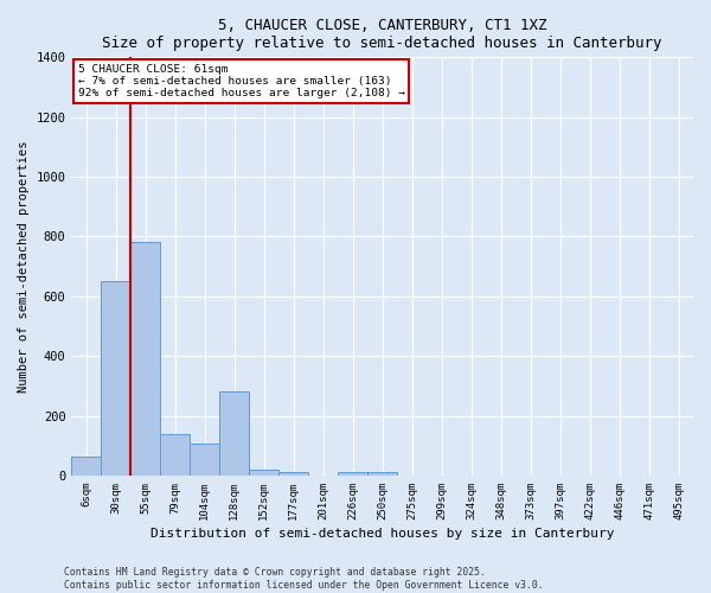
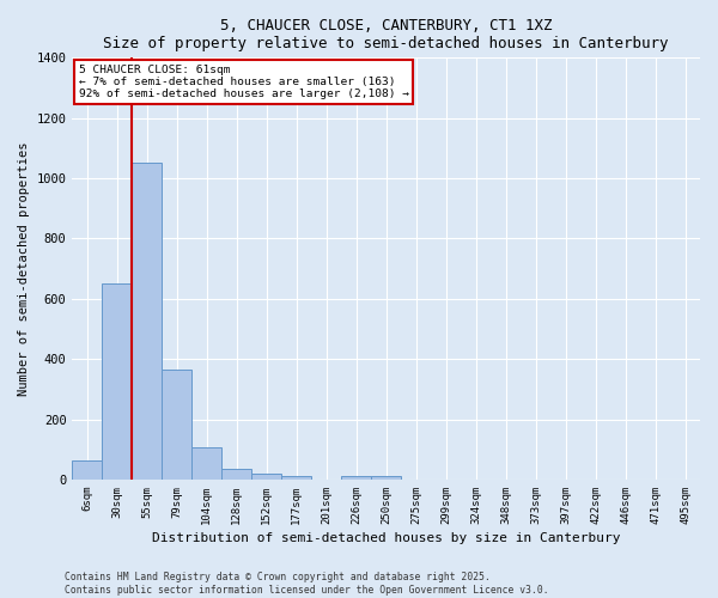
55sqm: 780 -> 1050
79sqm: 140 -> 365
128sqm: 280 -> 35
